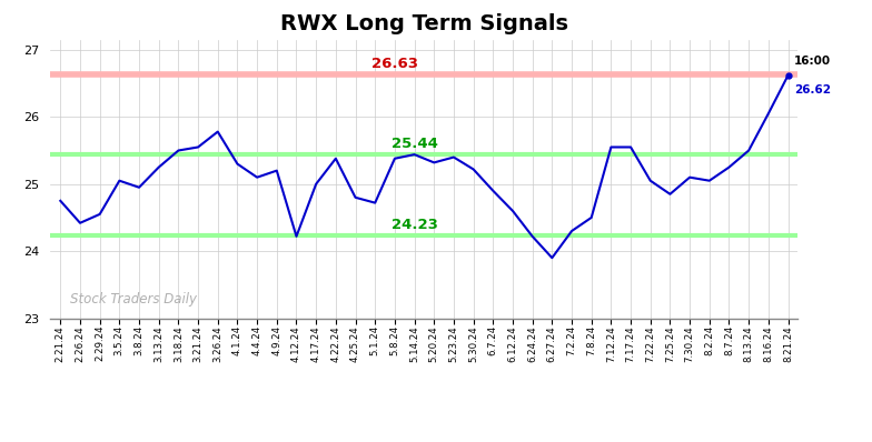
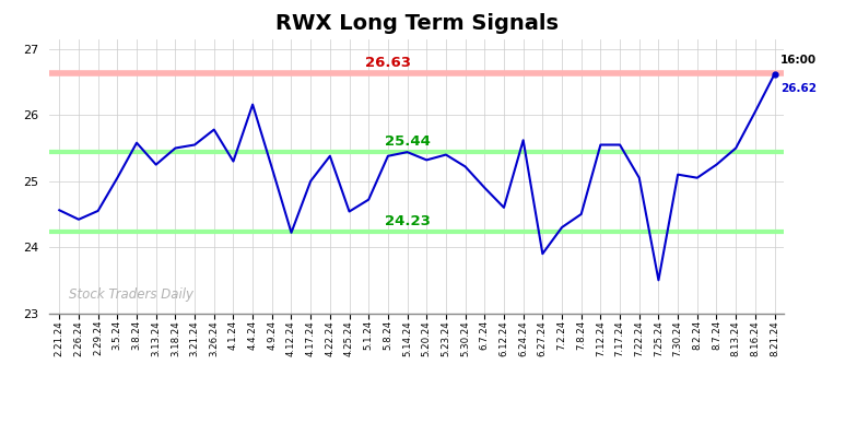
2.21.24: 24.75 -> 24.56
3.8.24: 24.95 -> 25.58
4.4.24: 25.10 -> 26.16
4.25.24: 24.80 -> 24.54
6.24.24: 24.22 -> 25.62
7.25.24: 24.85 -> 23.50
